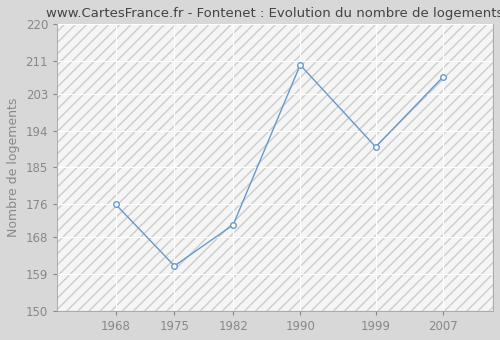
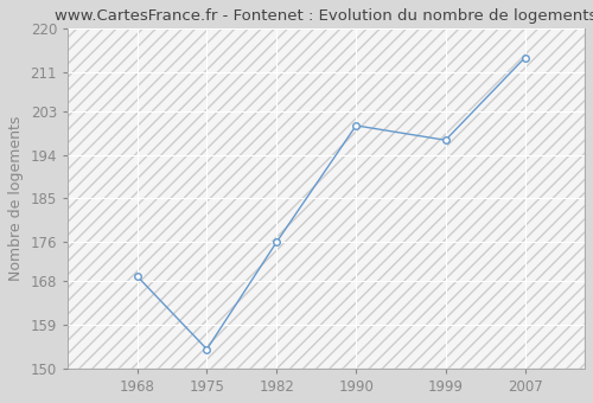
1968: 176 -> 169
1975: 161 -> 154
1982: 171 -> 176
1990: 210 -> 200
1999: 190 -> 197
2007: 207 -> 214
